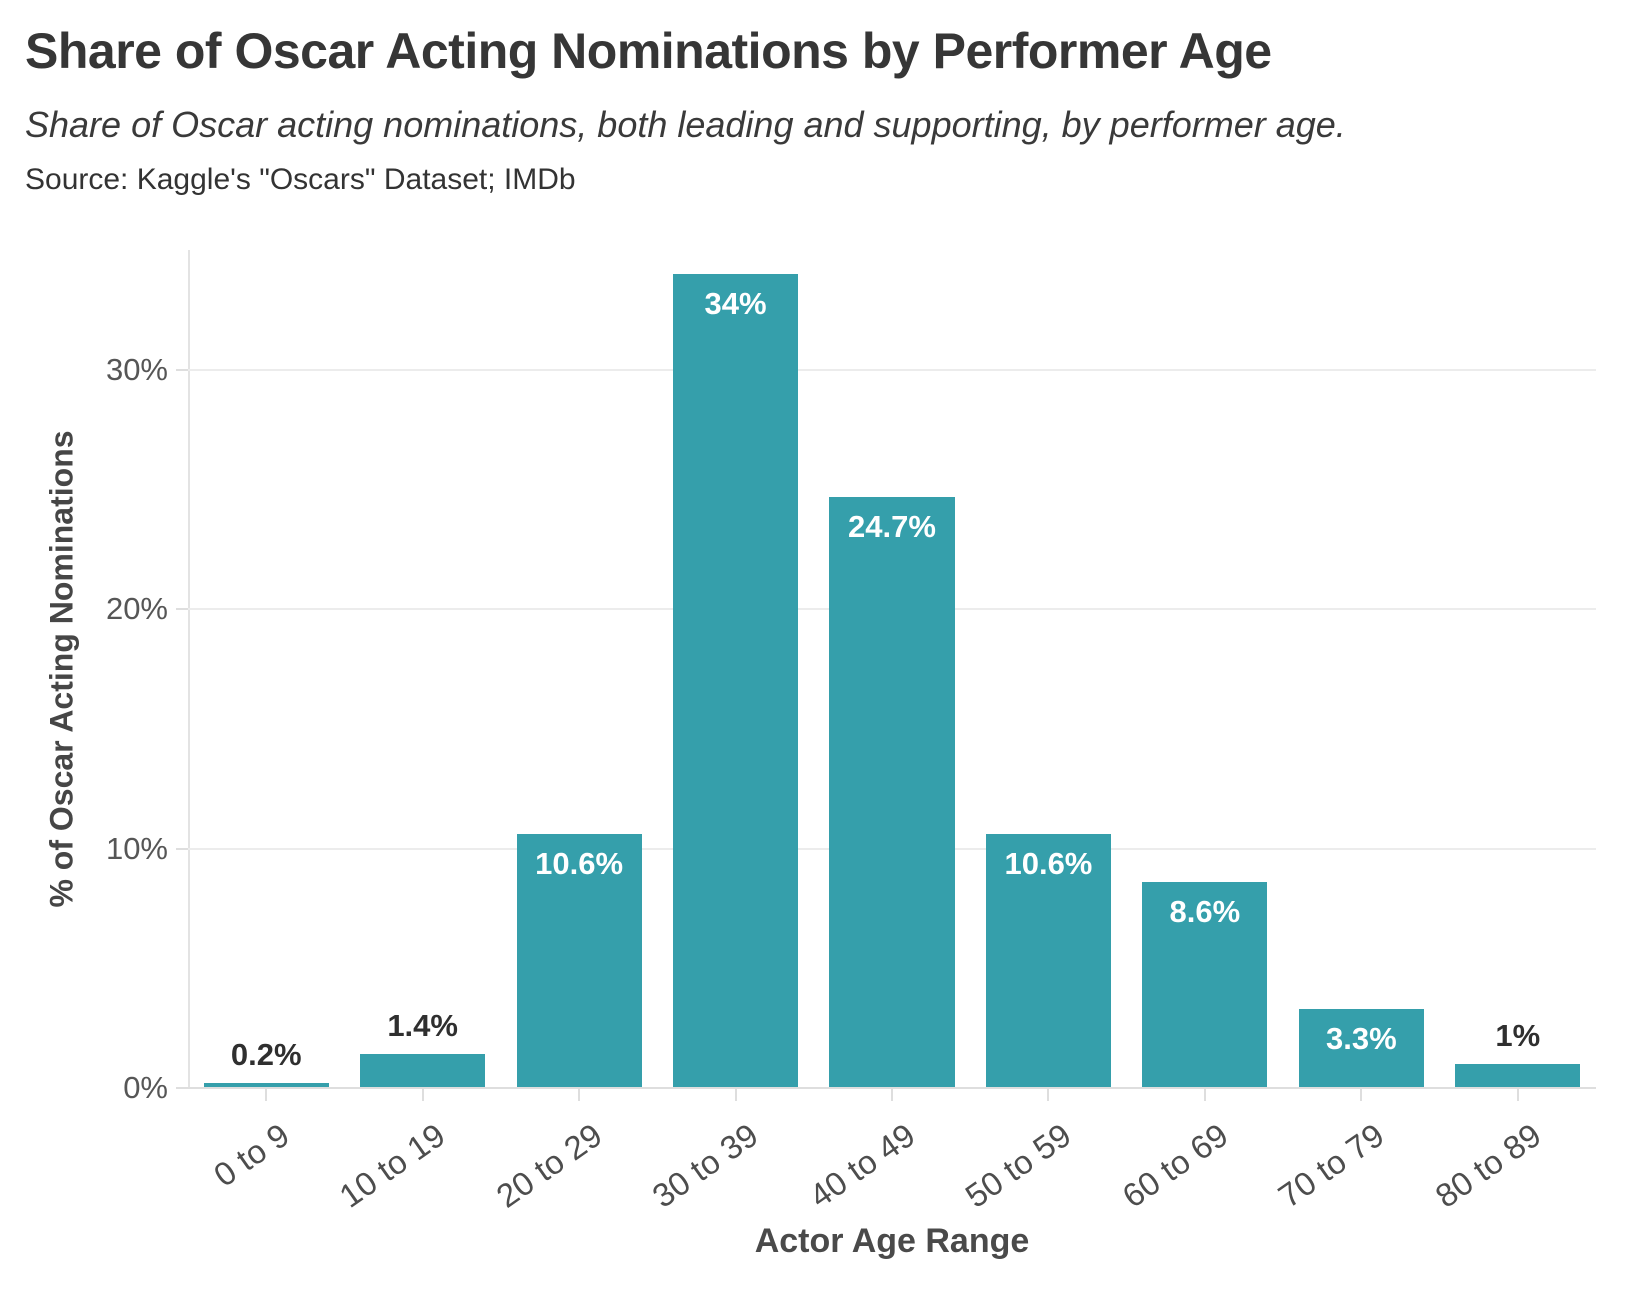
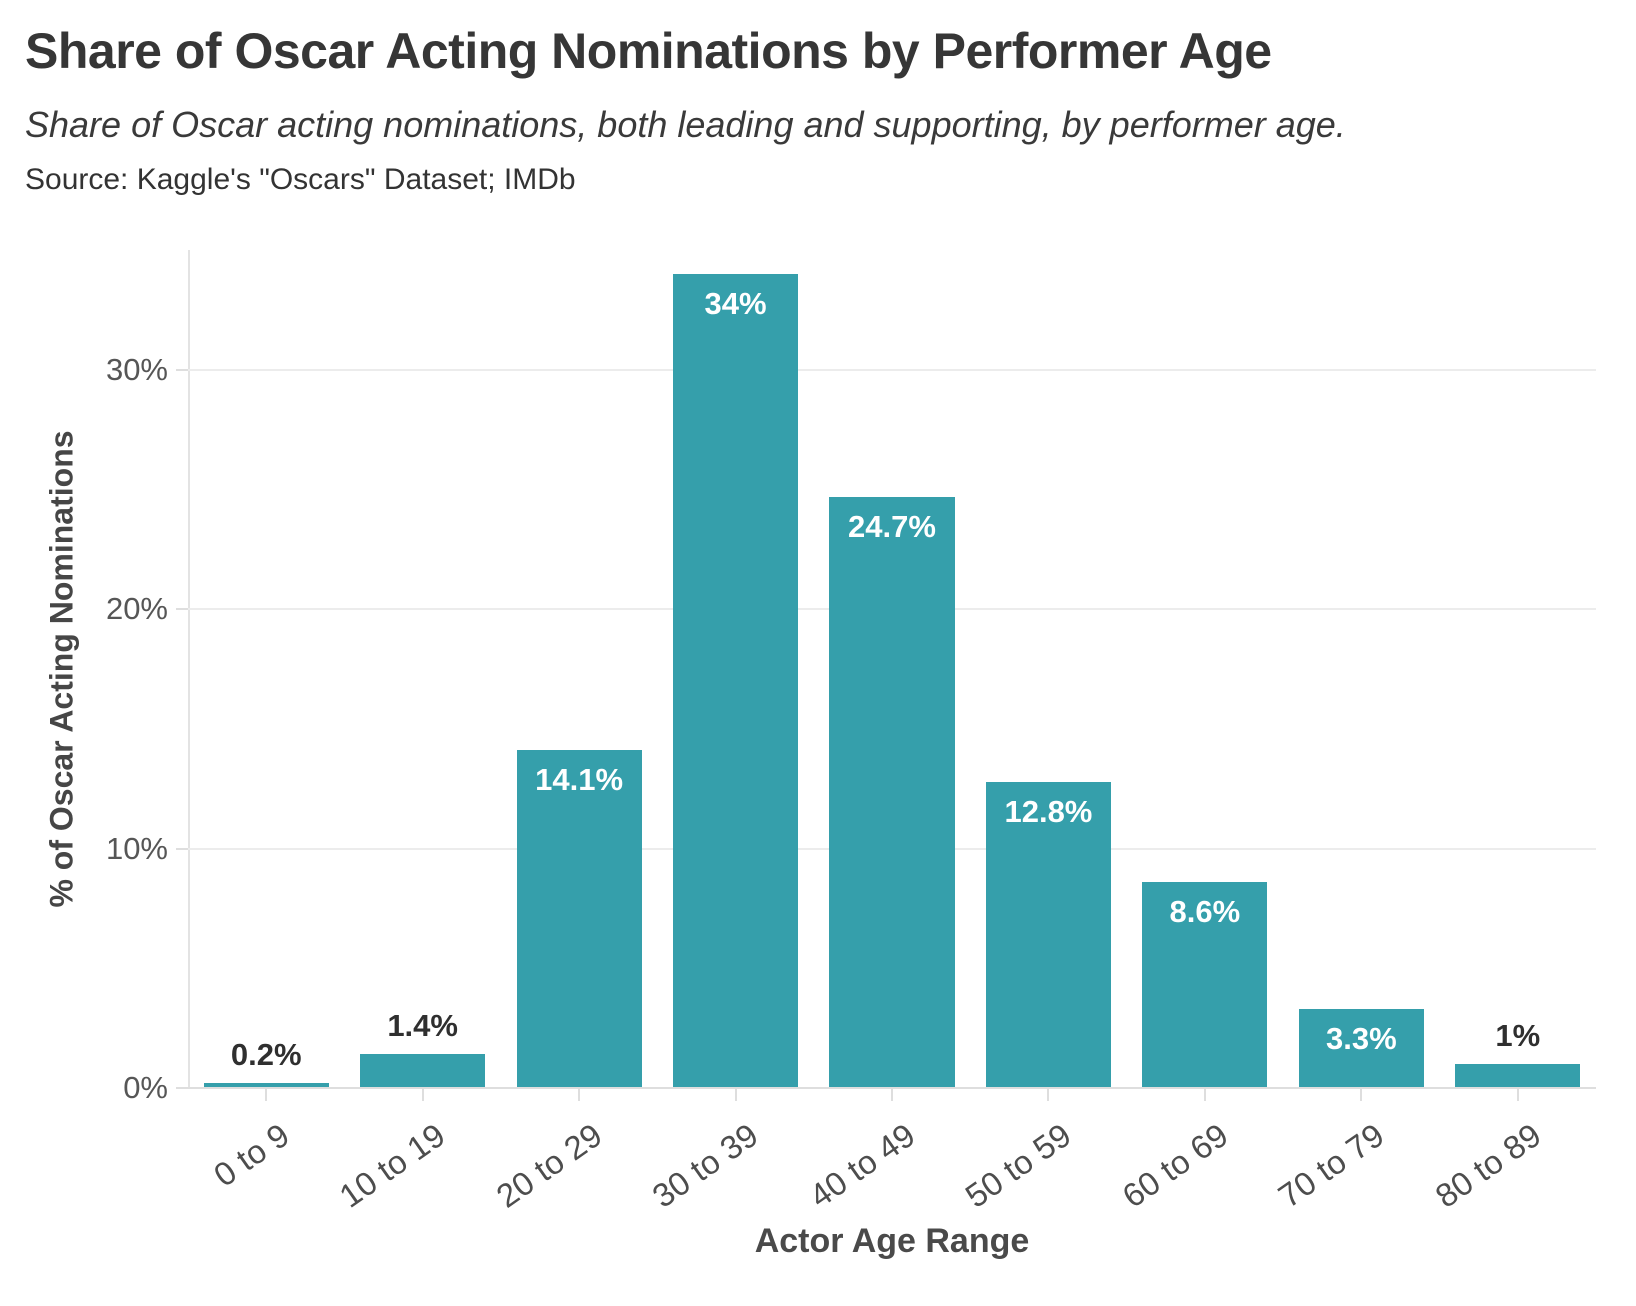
20 to 29: 10.6% -> 14.1%
50 to 59: 10.6% -> 12.8%
